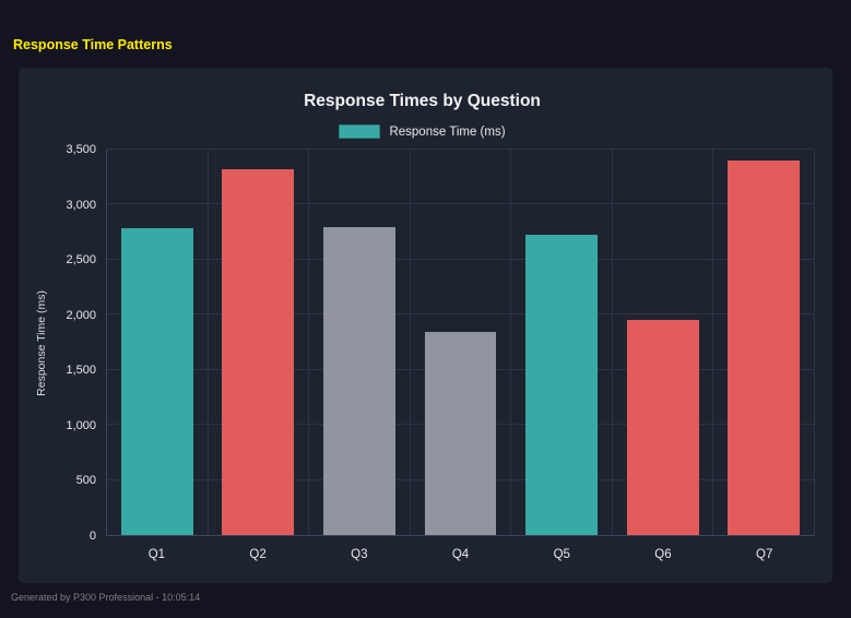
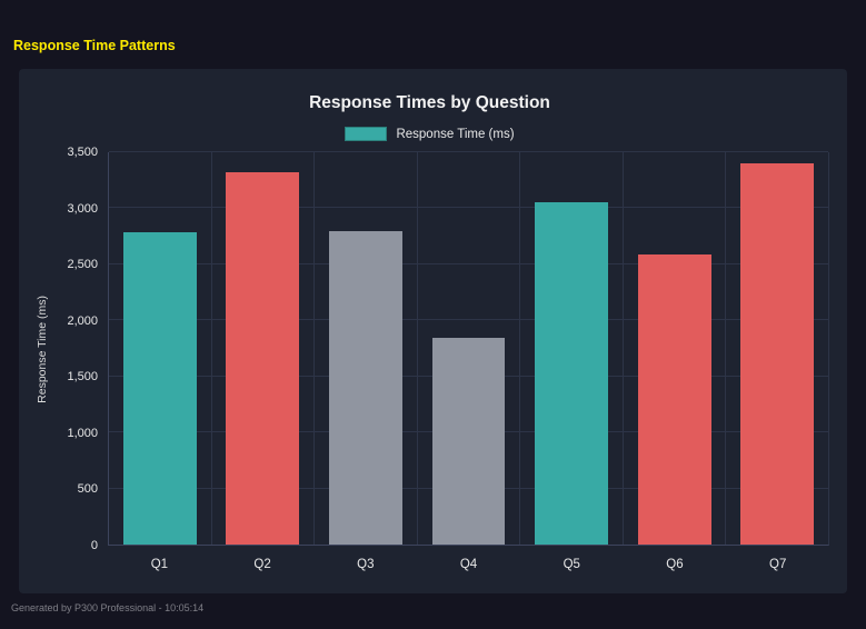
Q5: 2730 -> 3050
Q6: 1950 -> 2590
